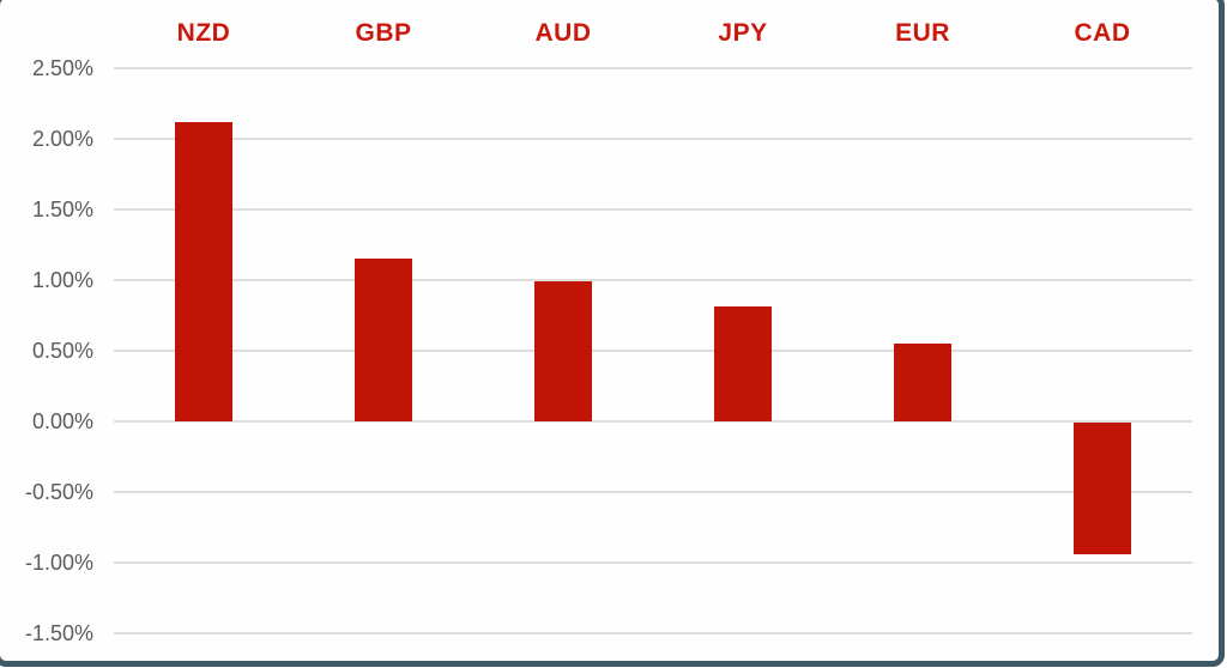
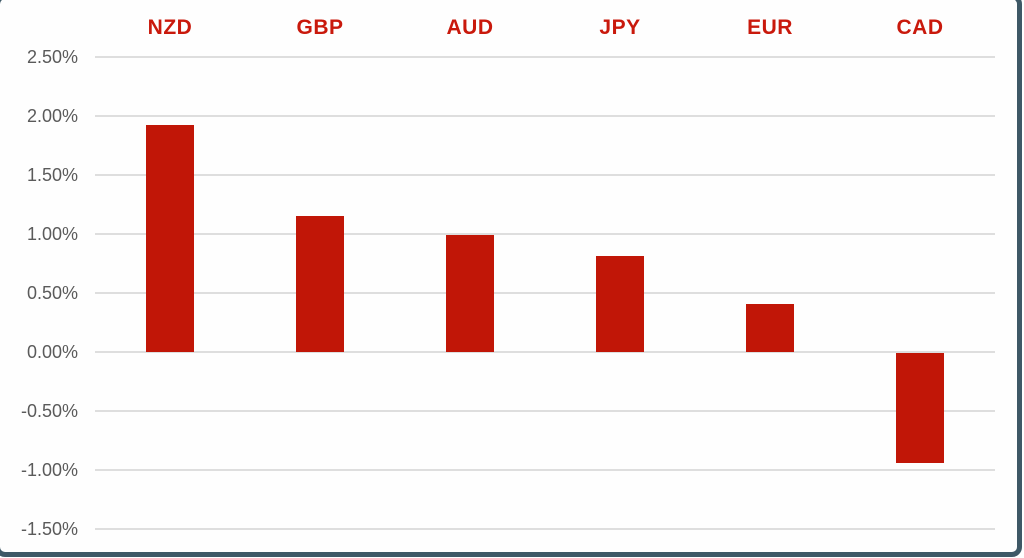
NZD: 2.12% -> 1.92%
EUR: 0.55% -> 0.41%
